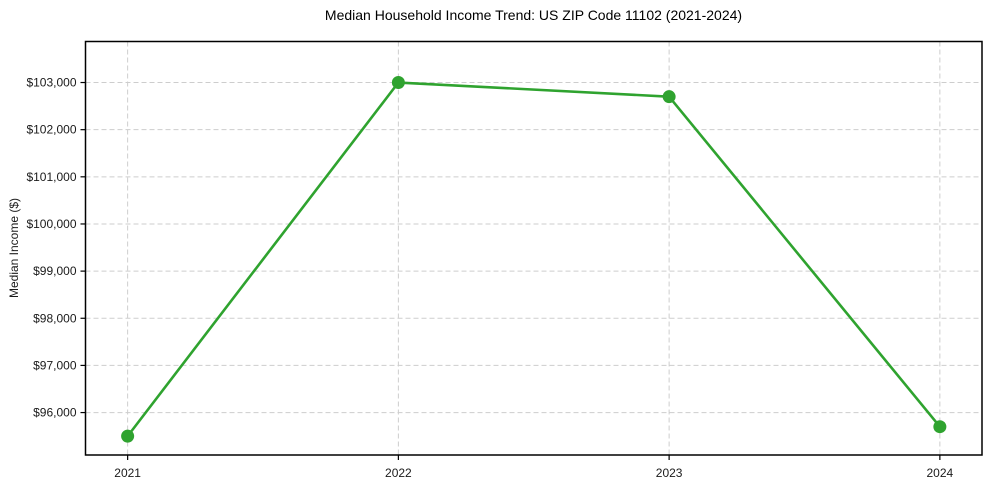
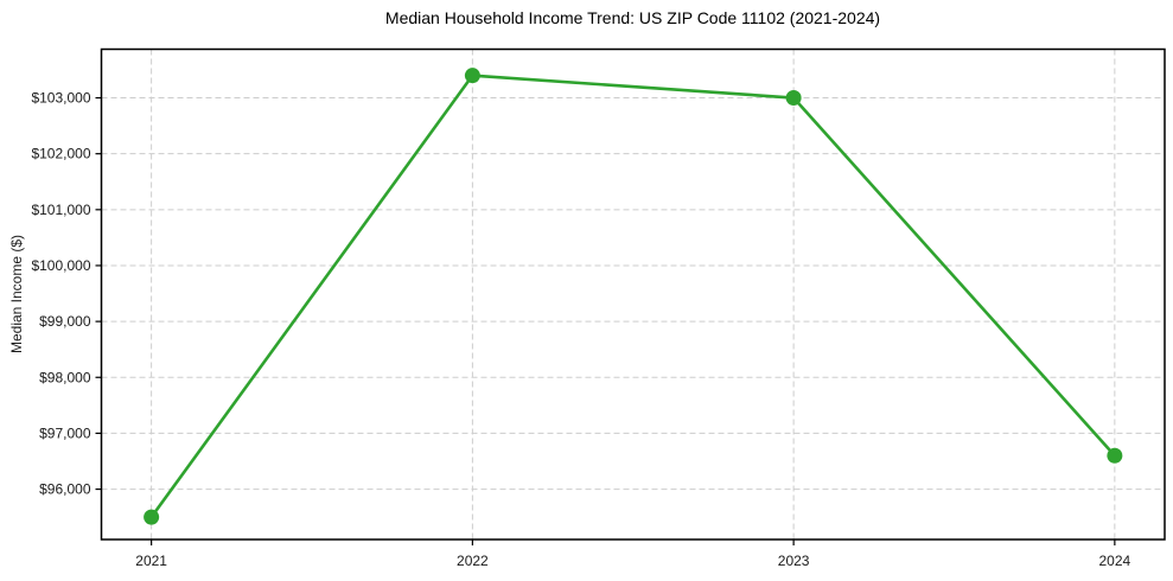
2022: $103000 -> $103400
2023: $102700 -> $103000
2024: $95700 -> $96600
